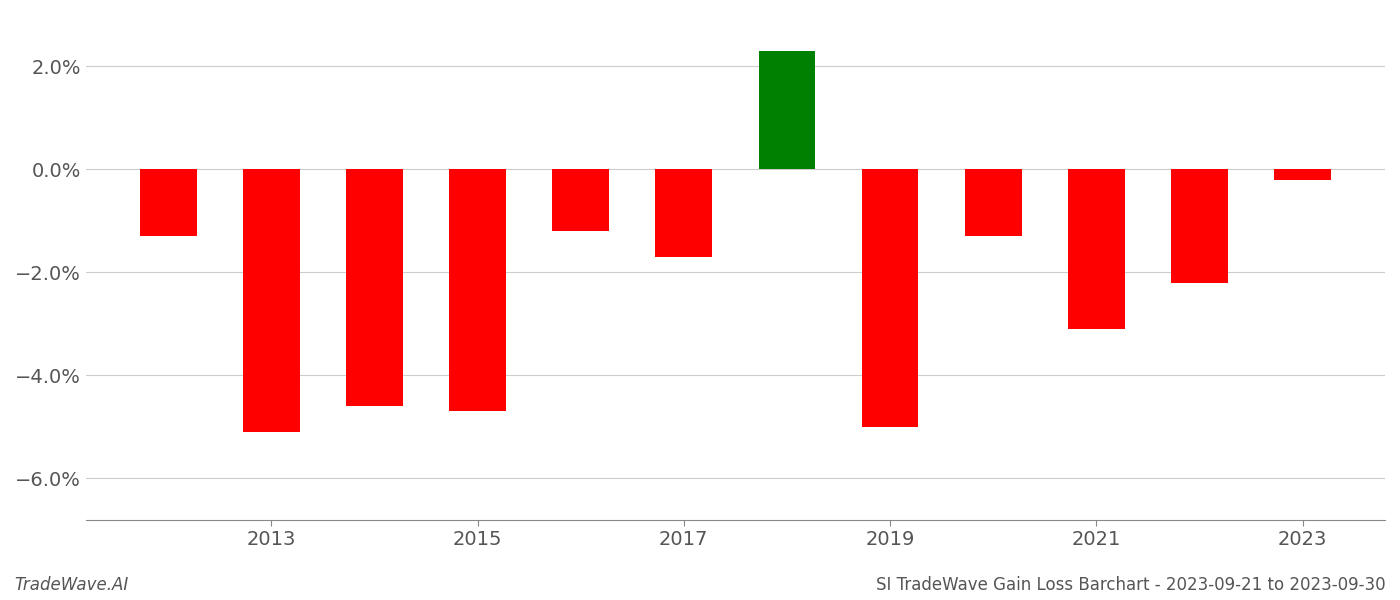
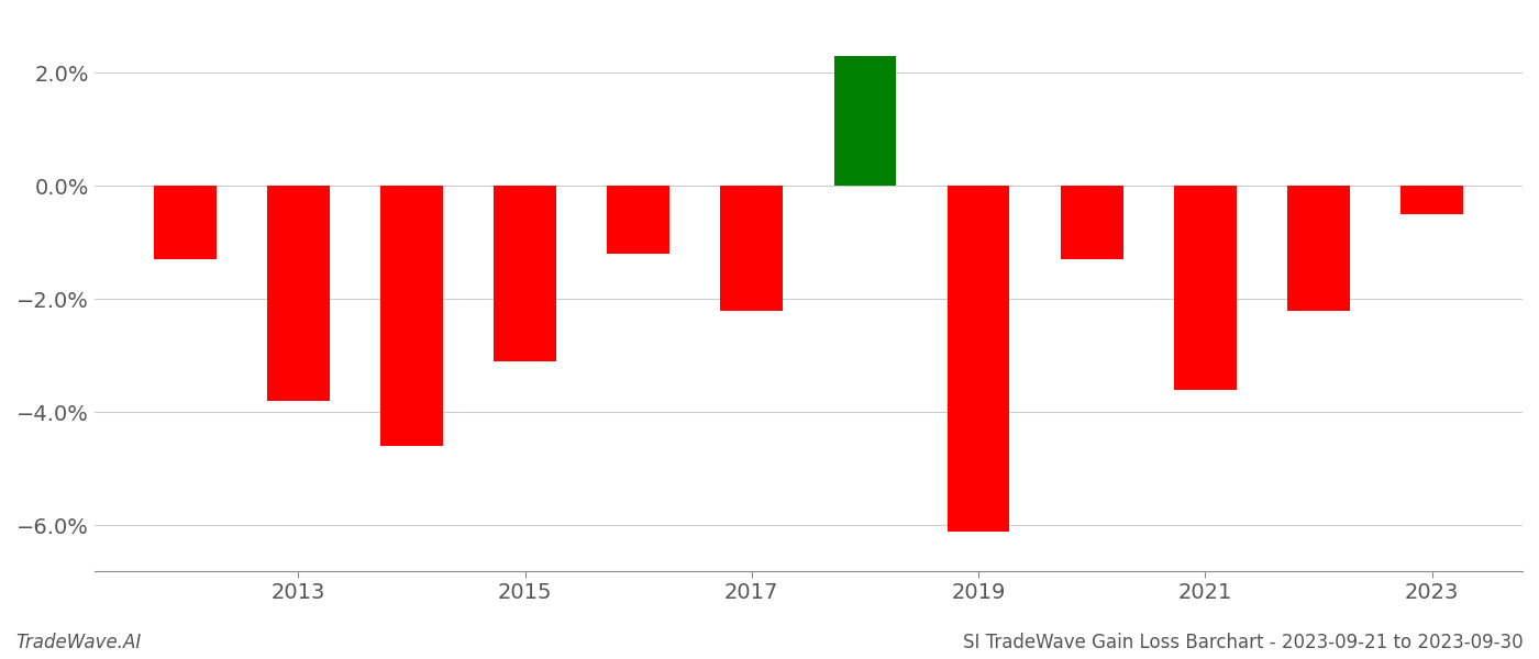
2013: -5.1% -> -3.8%
2015: -4.7% -> -3.1%
2017: -1.7% -> -2.2%
2019: -5.0% -> -6.1%
2021: -3.1% -> -3.6%
2023: -0.2% -> -0.5%
